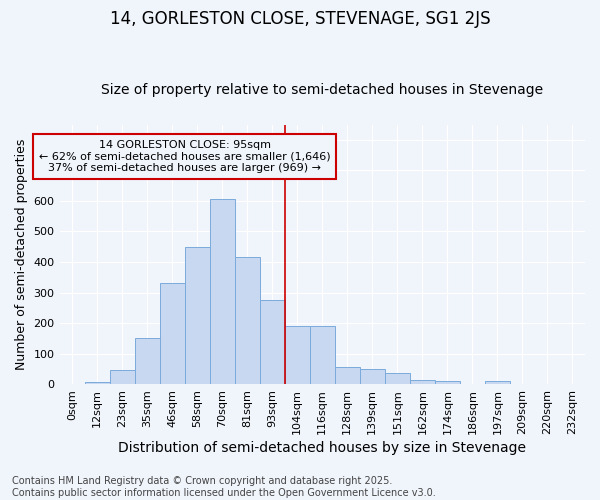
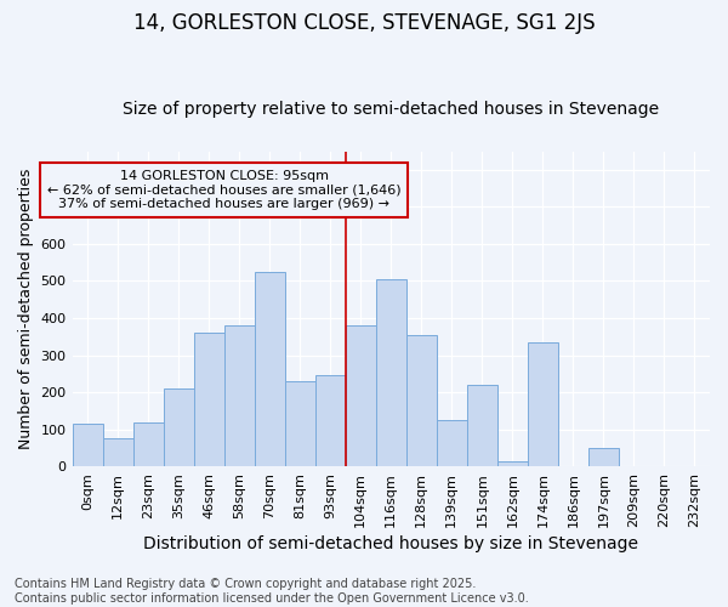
0sqm: 2 -> 115
12sqm: 8 -> 75
23sqm: 48 -> 120
35sqm: 150 -> 210
46sqm: 330 -> 360
58sqm: 450 -> 380
70sqm: 605 -> 525
81sqm: 415 -> 230
93sqm: 275 -> 245
104sqm: 190 -> 380
116sqm: 190 -> 505
128sqm: 55 -> 355
139sqm: 50 -> 125
151sqm: 38 -> 220
174sqm: 12 -> 335
197sqm: 12 -> 50
